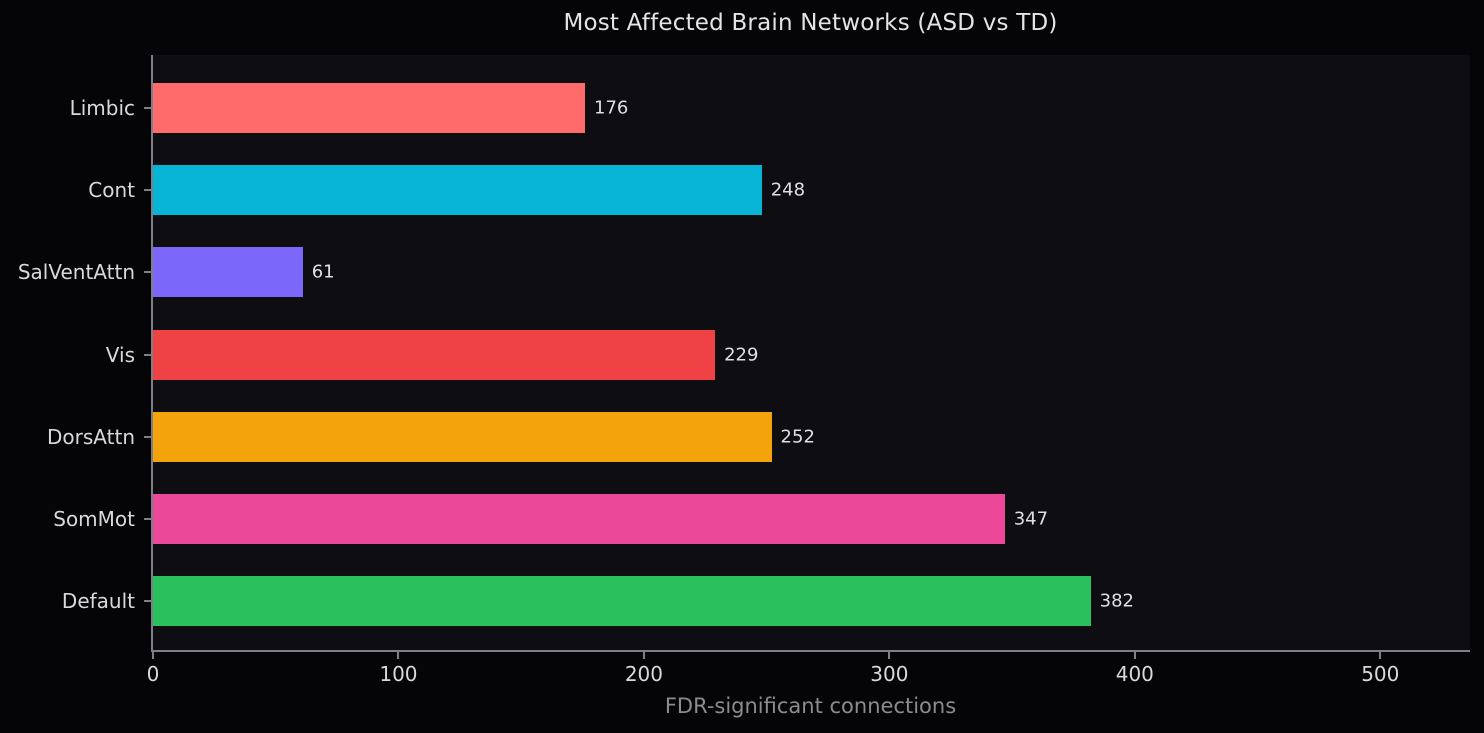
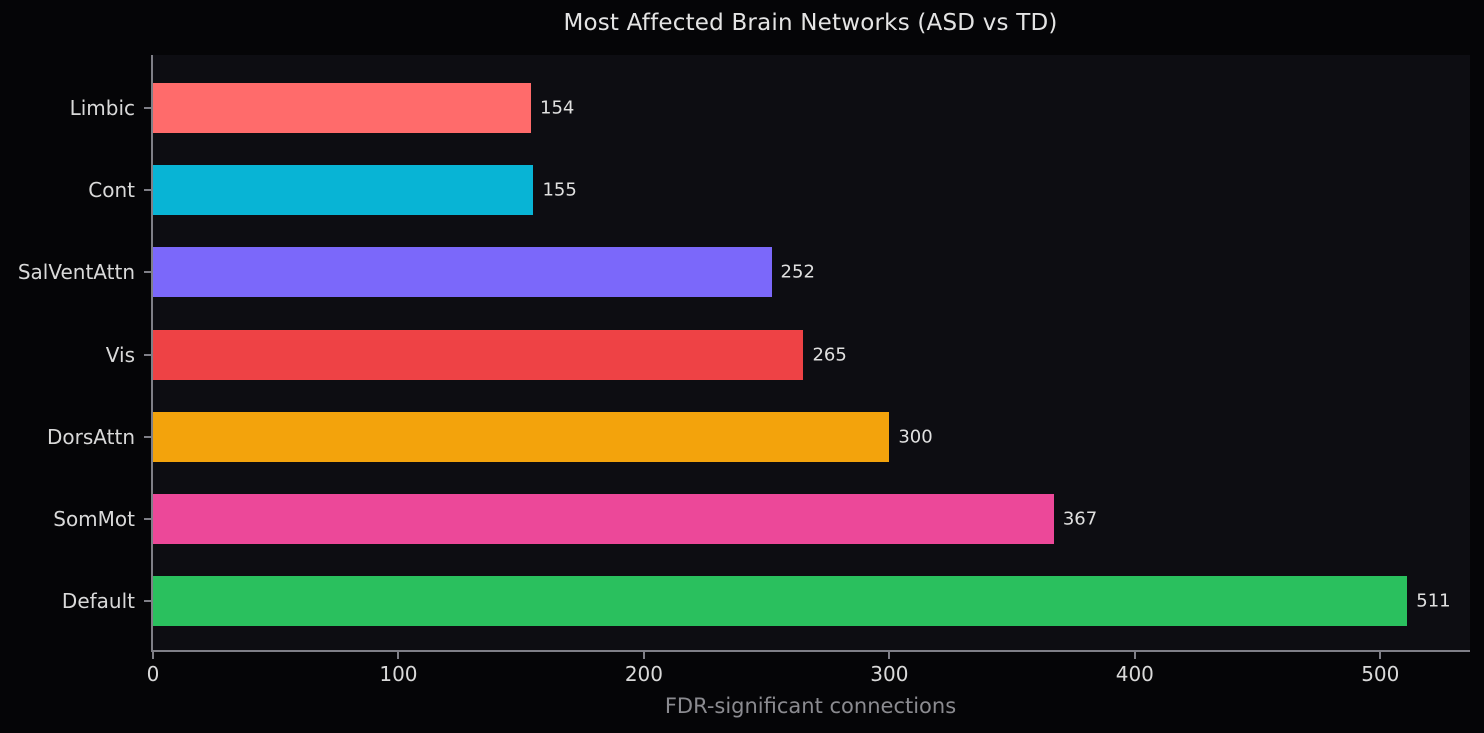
Limbic: 176 -> 154
Cont: 248 -> 155
SalVentAttn: 61 -> 252
Vis: 229 -> 265
DorsAttn: 252 -> 300
SomMot: 347 -> 367
Default: 382 -> 511
